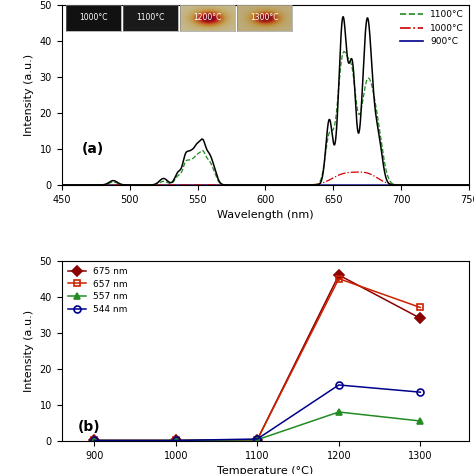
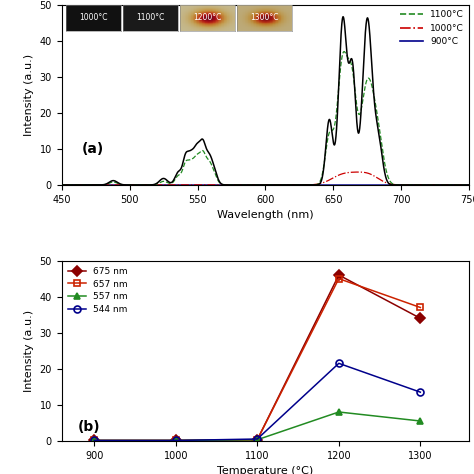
544 nm/1200: 15.5 -> 21.5
